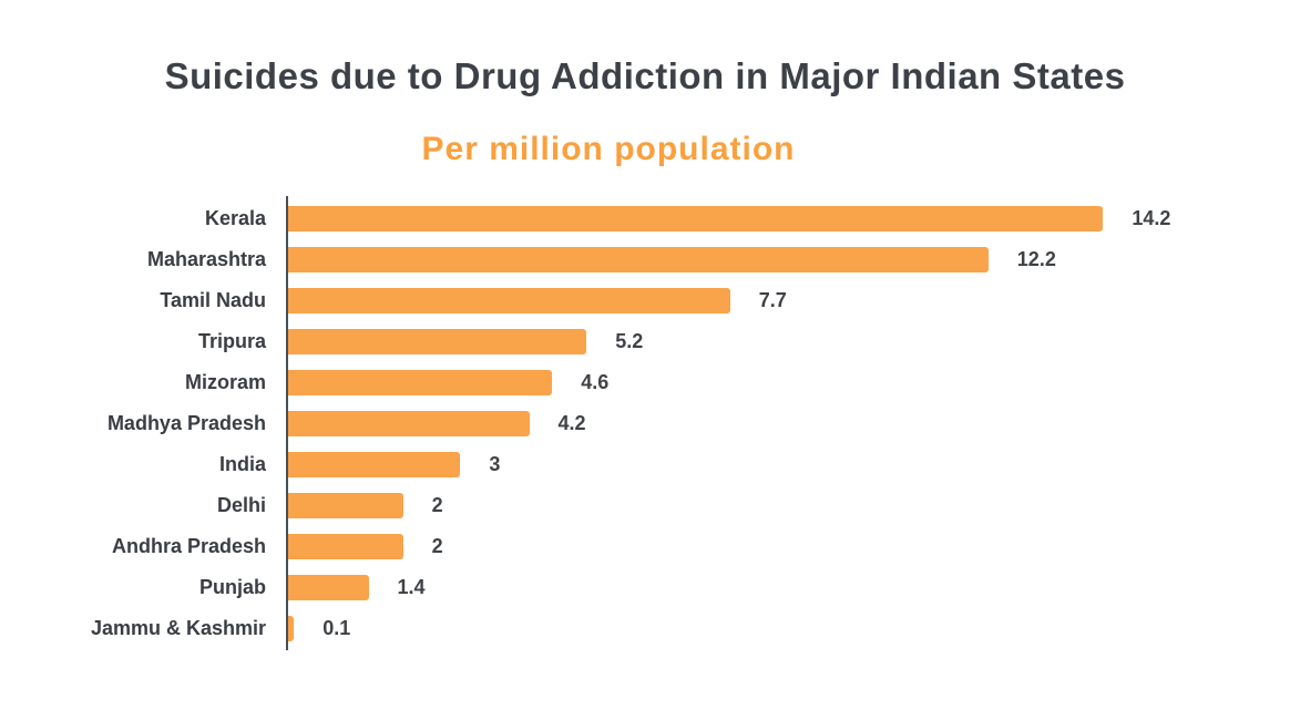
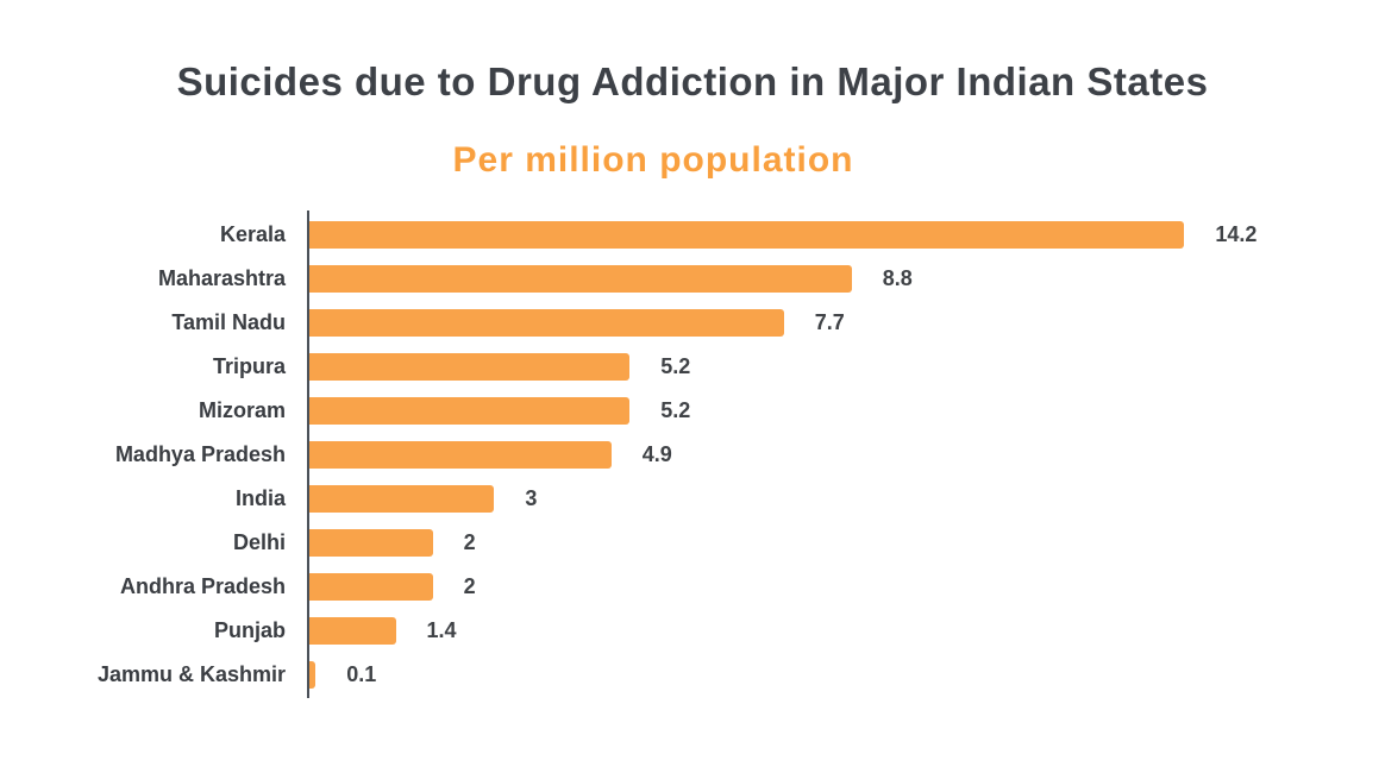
Maharashtra: 12.2 -> 8.8
Mizoram: 4.6 -> 5.2
Madhya Pradesh: 4.2 -> 4.9
